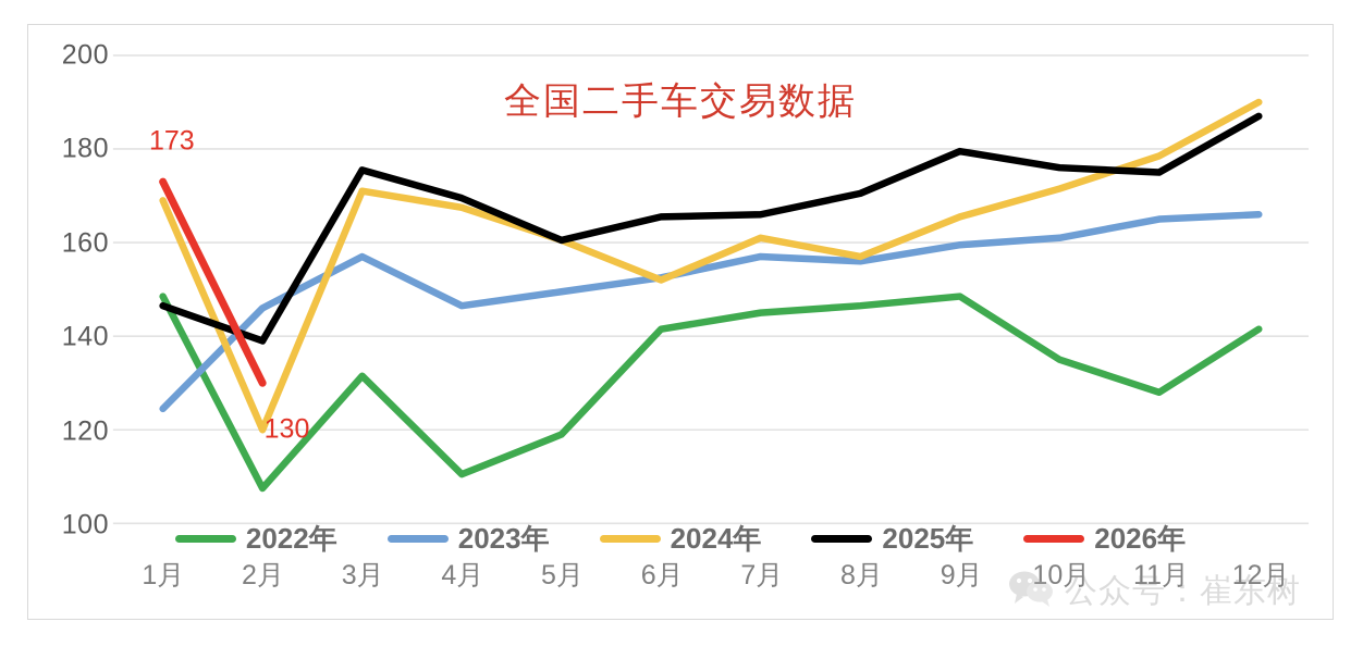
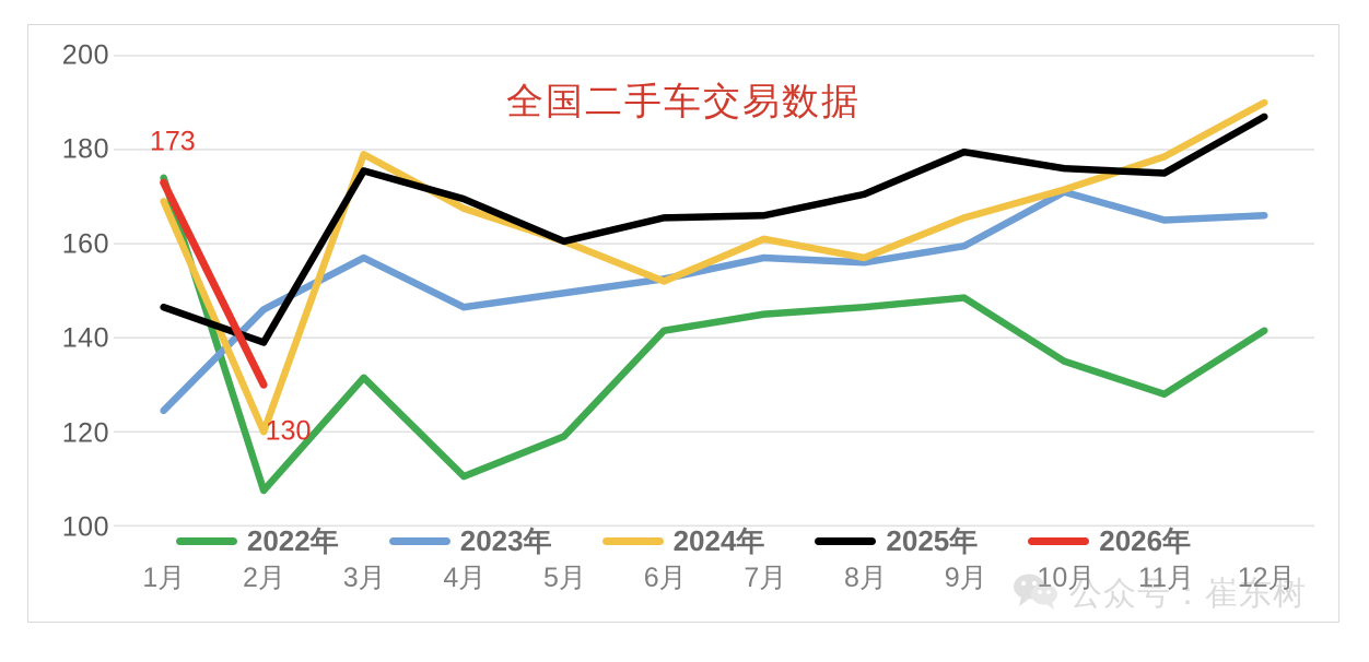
2022年/1月: 148 -> 174
2024年/3月: 171 -> 179
2023年/10月: 161 -> 171
